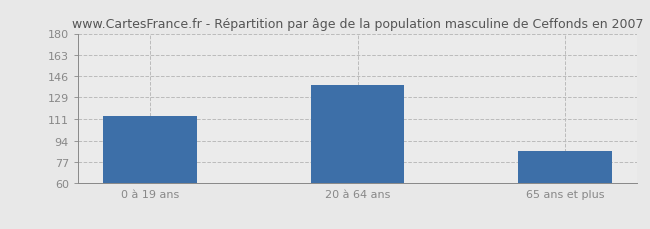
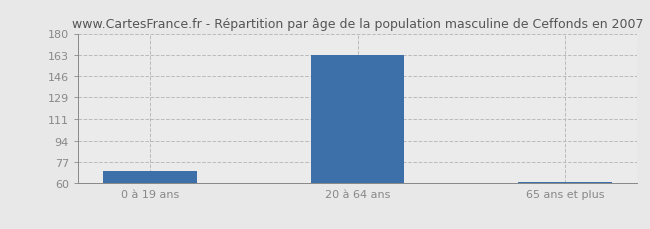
0 à 19 ans: 114 -> 70
20 à 64 ans: 139 -> 163
65 ans et plus: 86 -> 61
